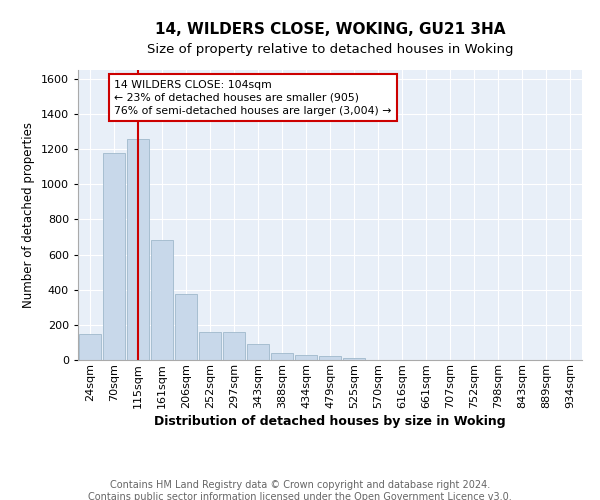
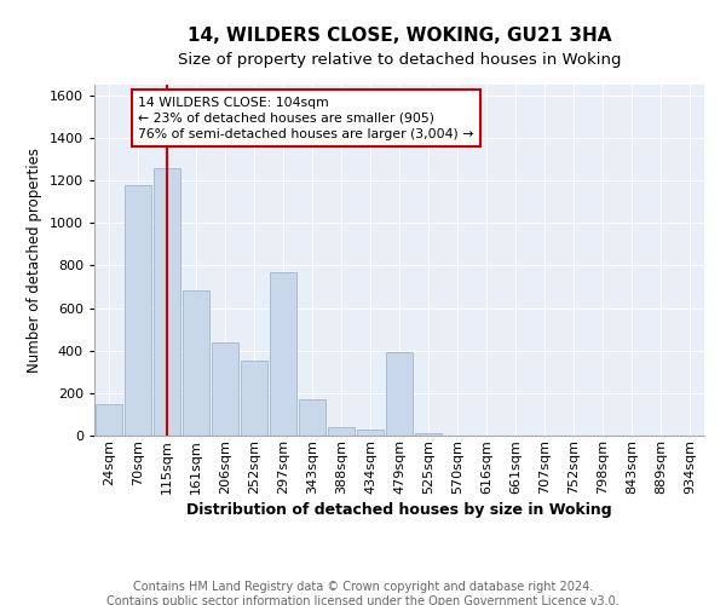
206sqm: 380 -> 440
252sqm: 160 -> 350
297sqm: 160 -> 770
343sqm: 90 -> 170
479sqm: 20 -> 390
